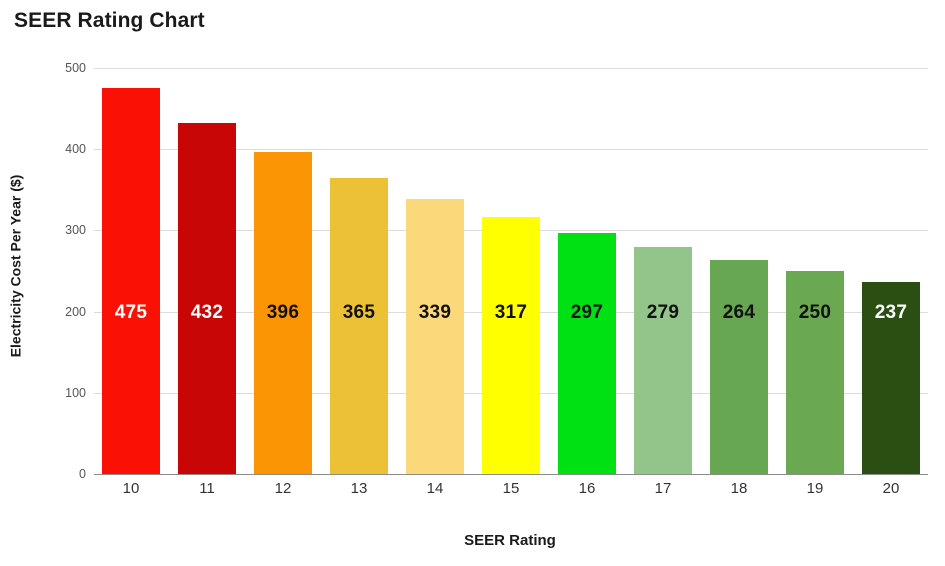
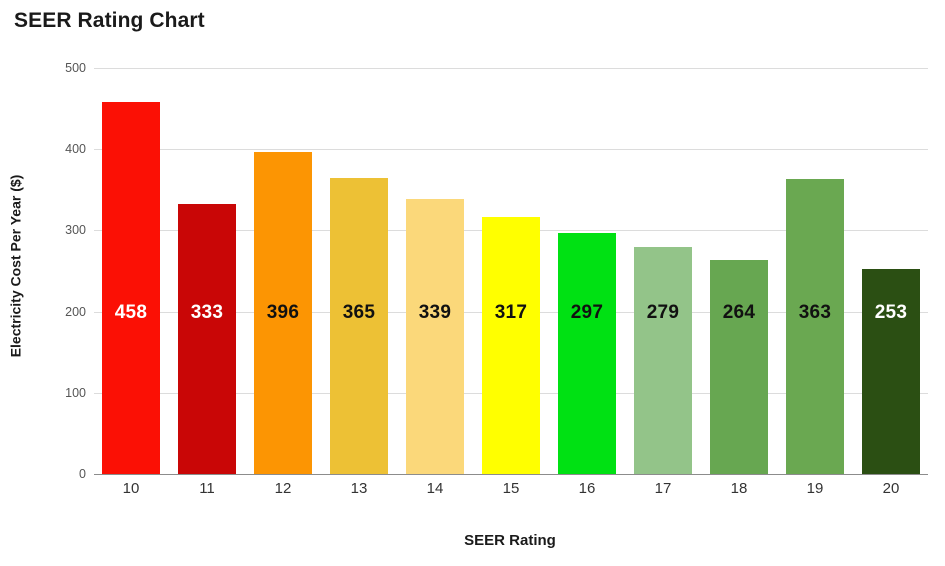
10: 475 -> 458
11: 432 -> 333
19: 250 -> 363
20: 237 -> 253
